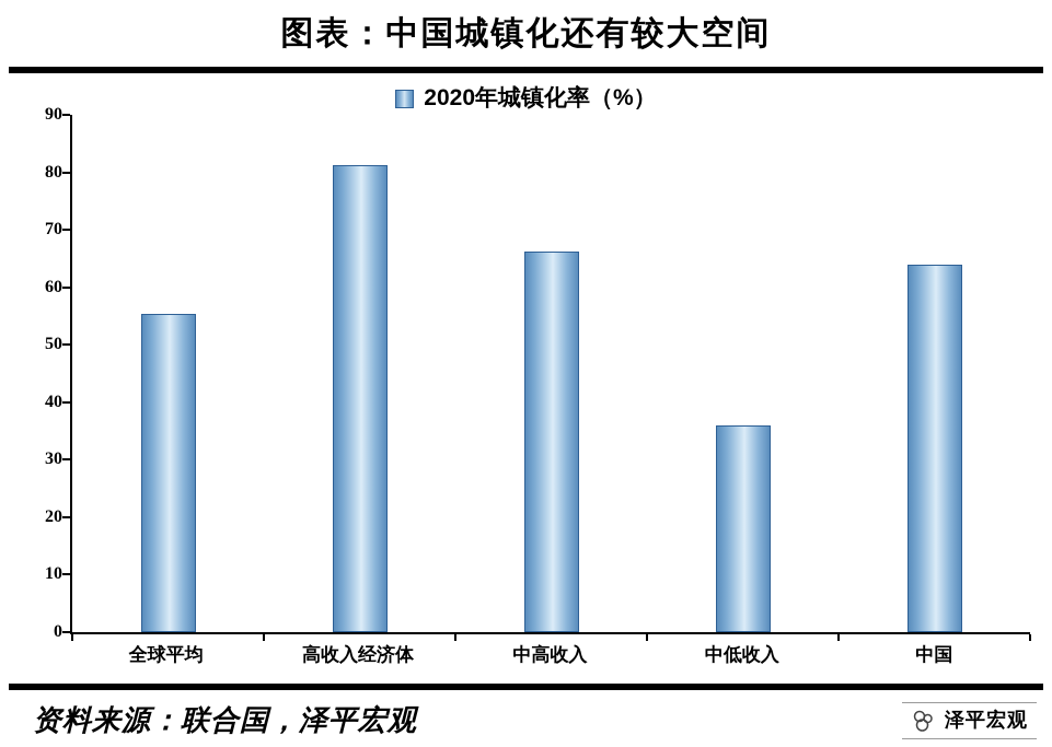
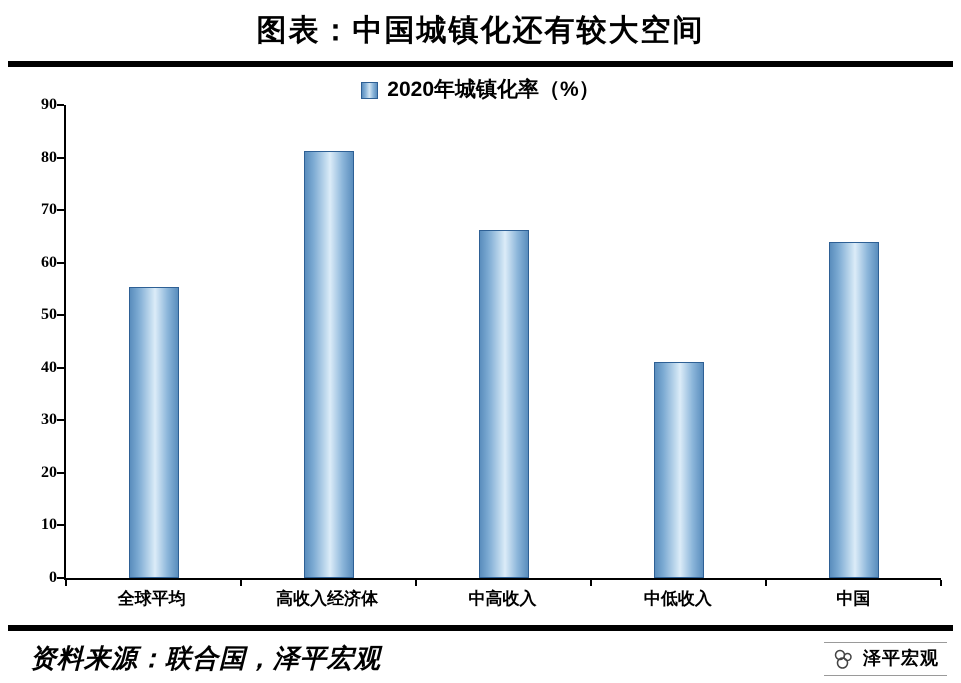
中低收入: 36 -> 41
